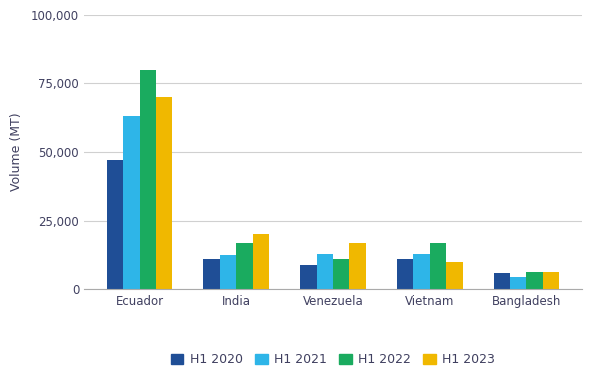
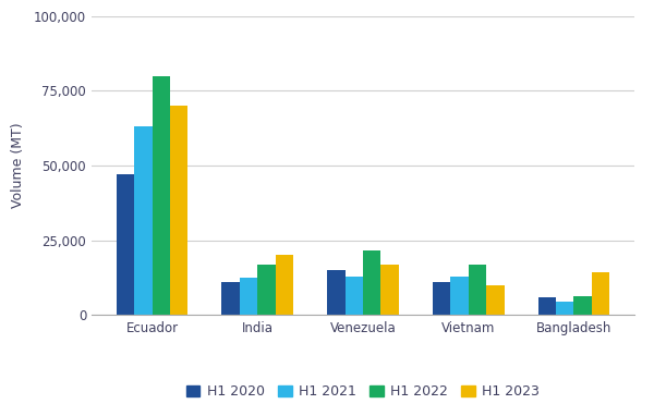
H1 2020/Venezuela: 9,000 -> 15,000
H1 2022/Venezuela: 11,000 -> 21,500
H1 2023/Bangladesh: 6,500 -> 14,500
